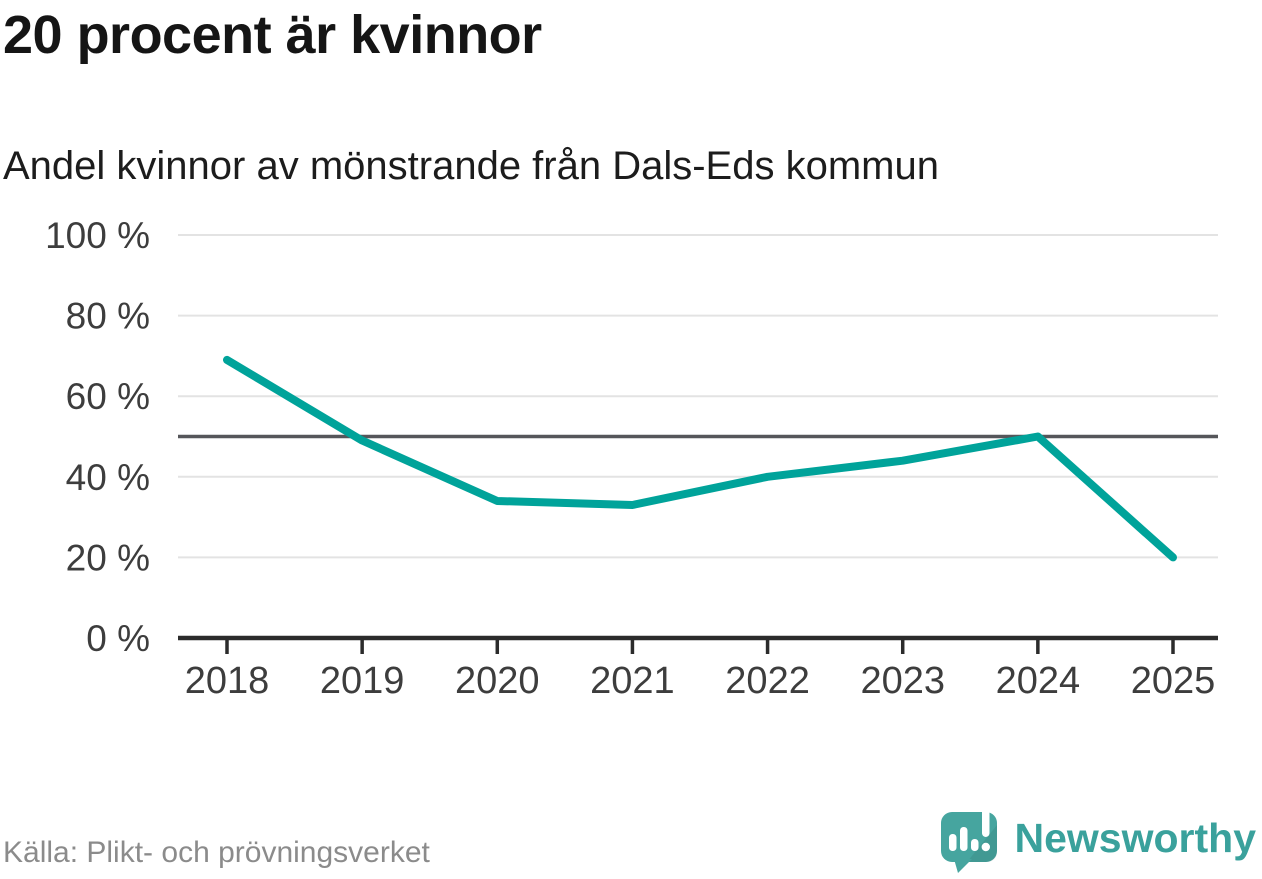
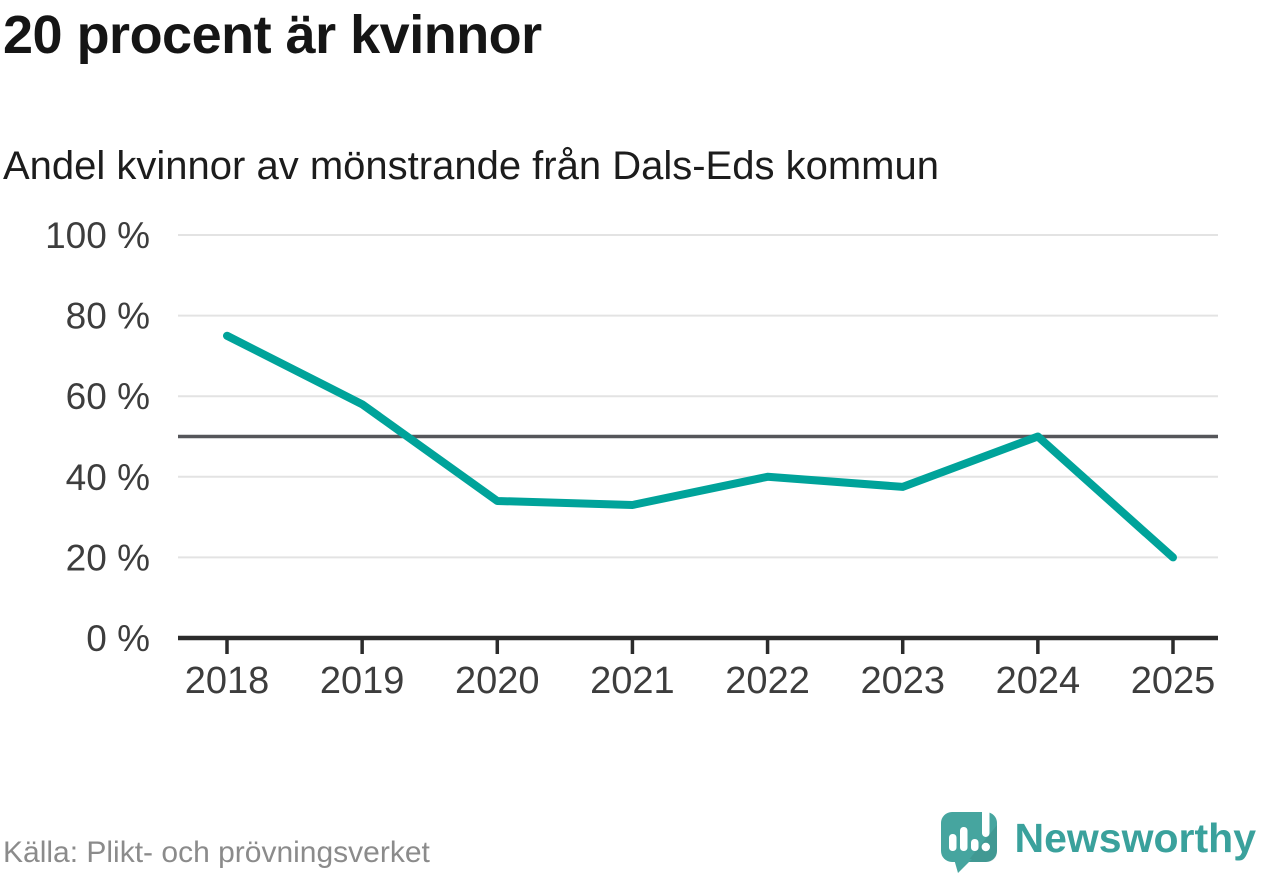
2018: 69% -> 75%
2019: 49% -> 58%
2023: 44% -> 38%
